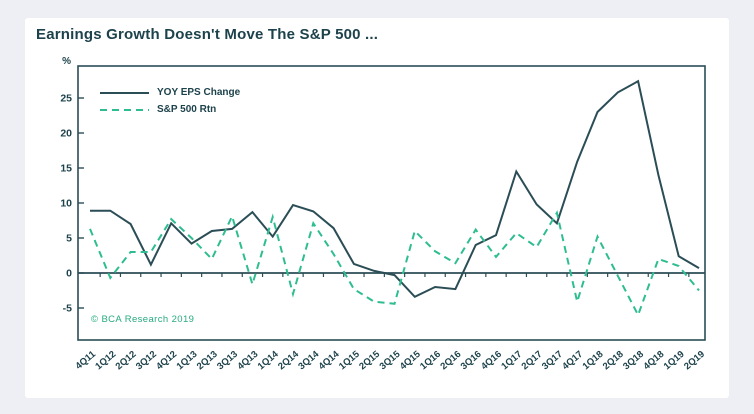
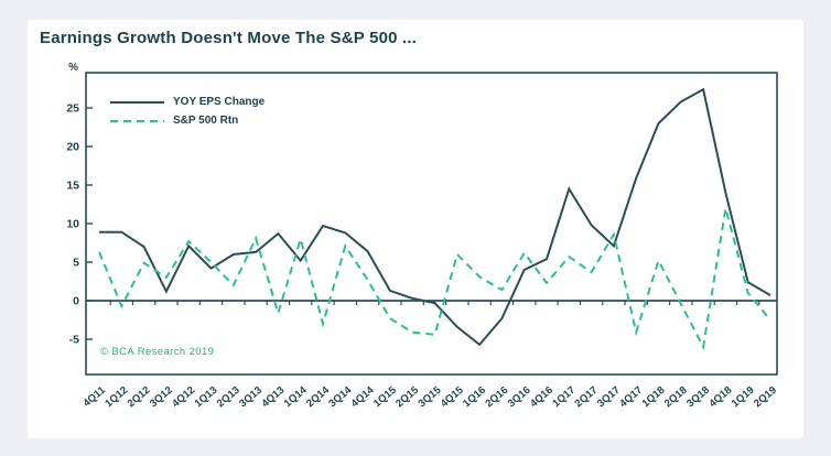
S&P 500 Rtn/2Q12: 3 -> 5
YOY EPS Change/1Q16: -2 -> -6
S&P 500 Rtn/4Q18: 2 -> 12
